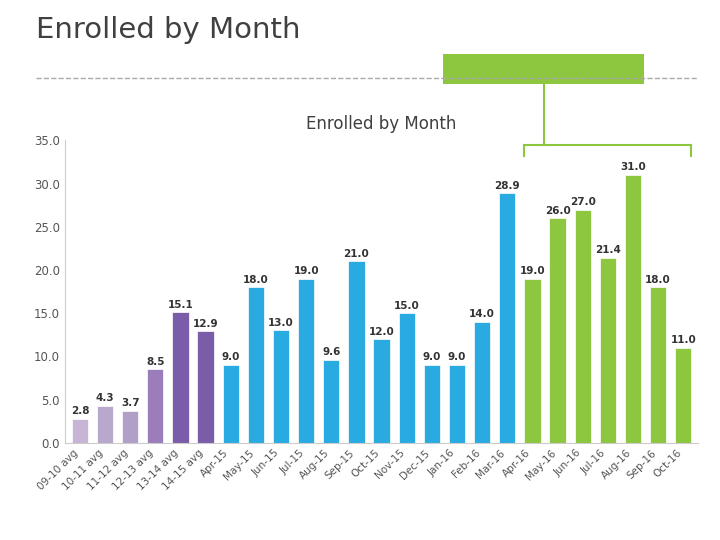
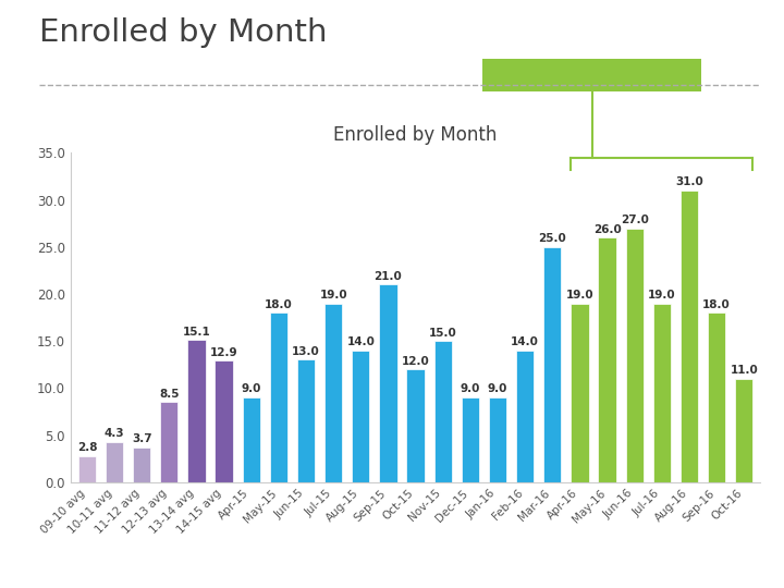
Aug-15: 9.6 -> 14.0
Mar-16: 28.9 -> 25.0
Jul-16: 21.4 -> 19.0
